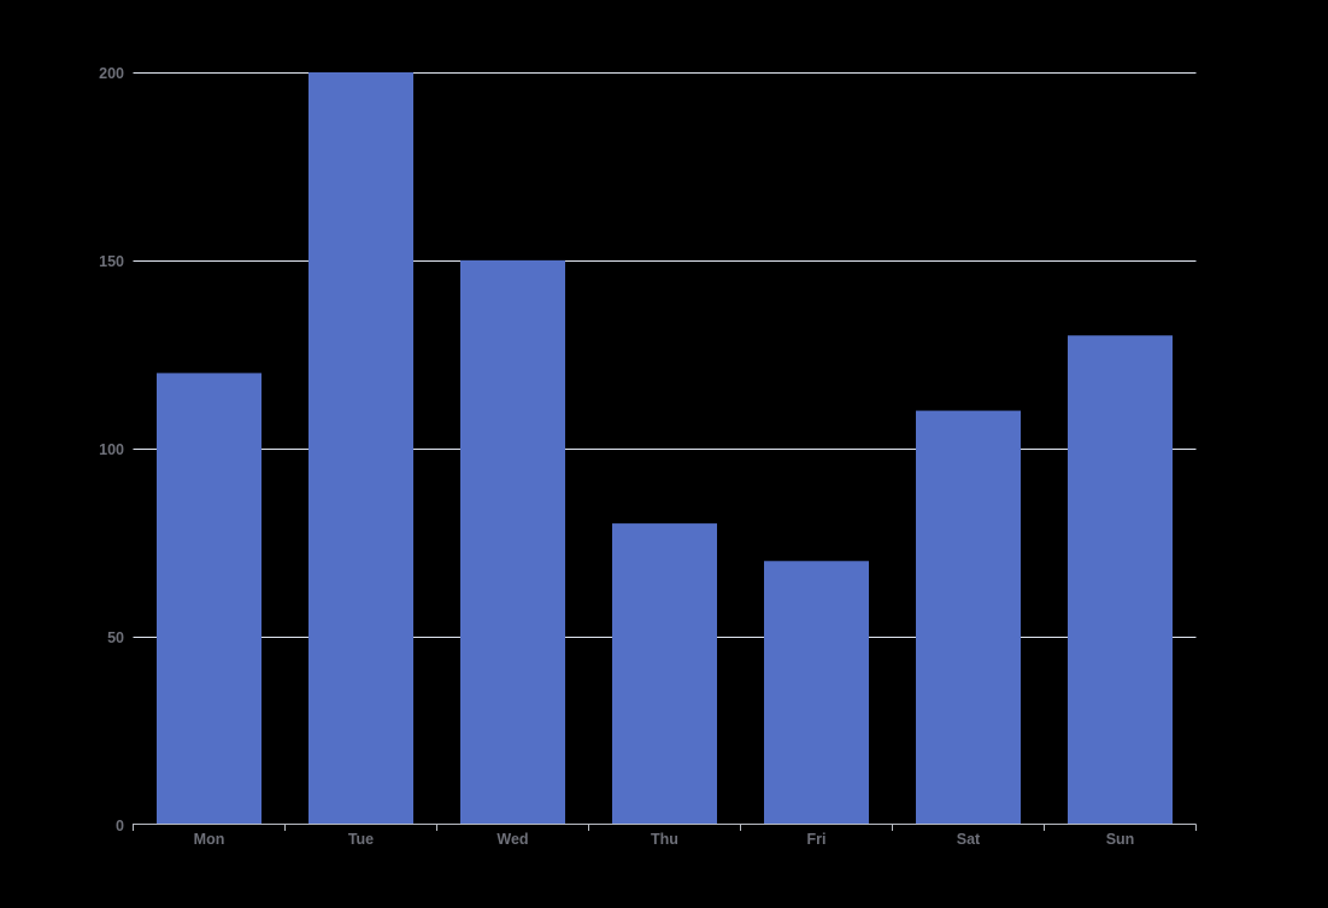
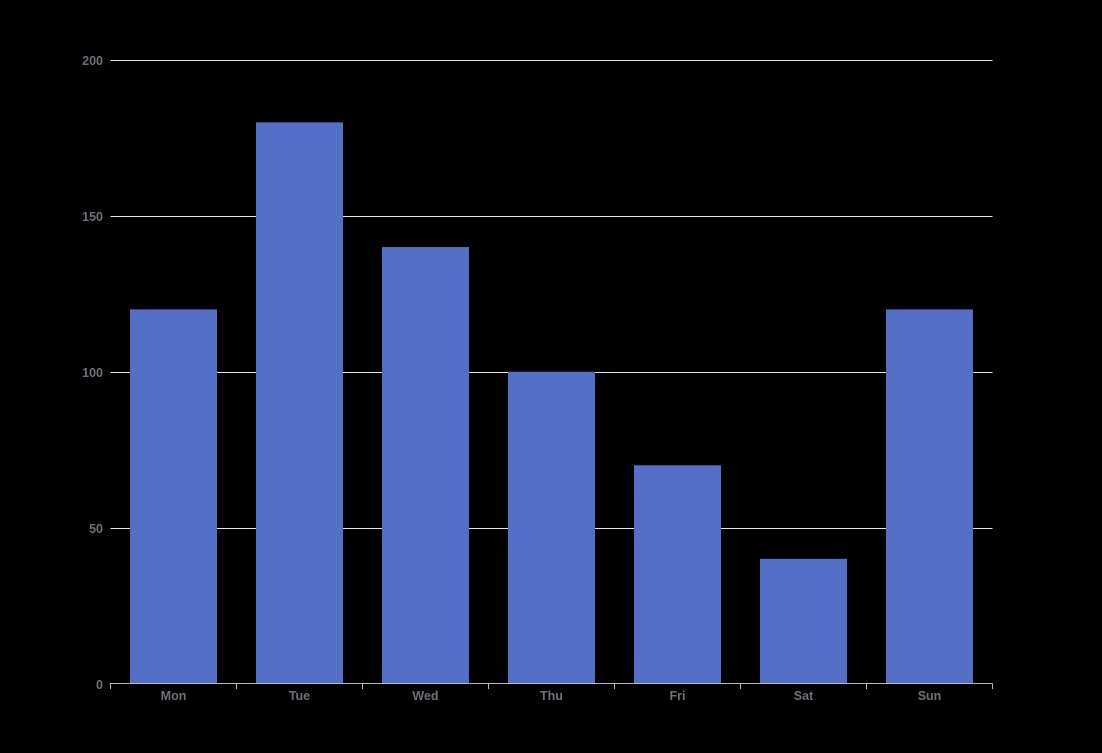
Tue: 200 -> 180
Wed: 150 -> 140
Thu: 80 -> 100
Sat: 110 -> 40
Sun: 130 -> 120
